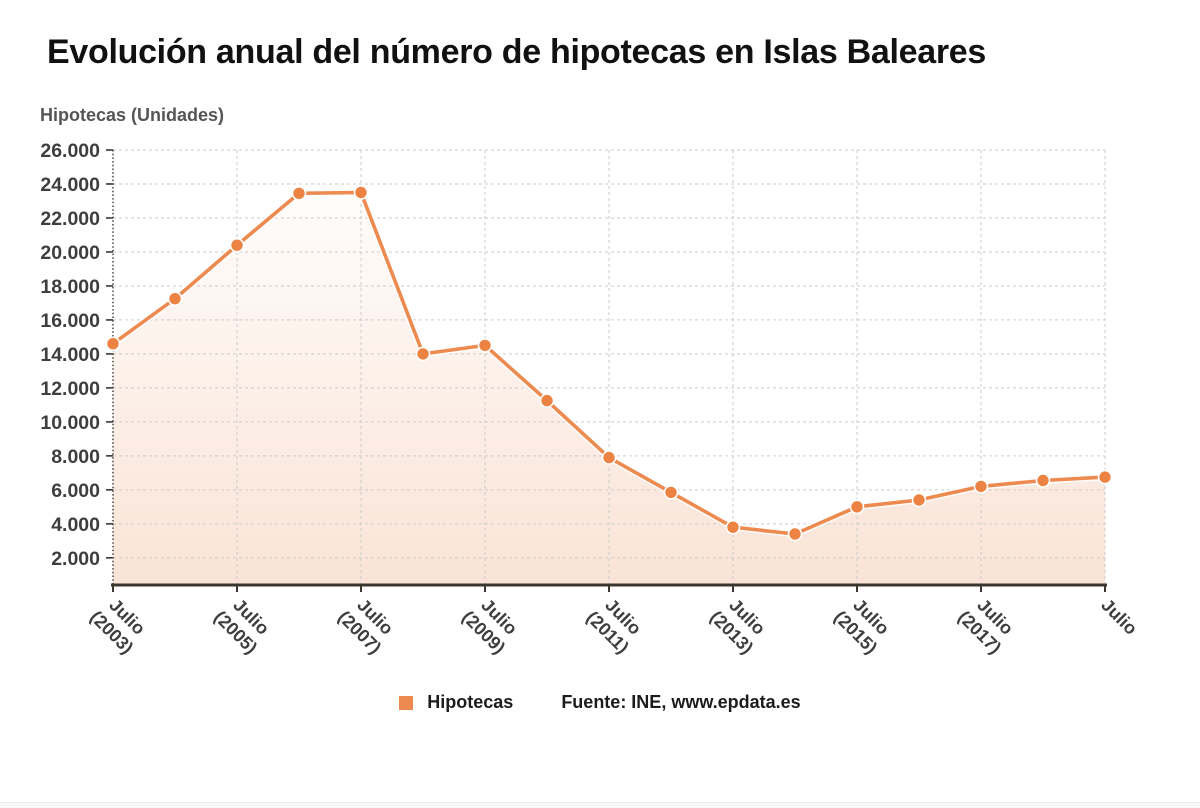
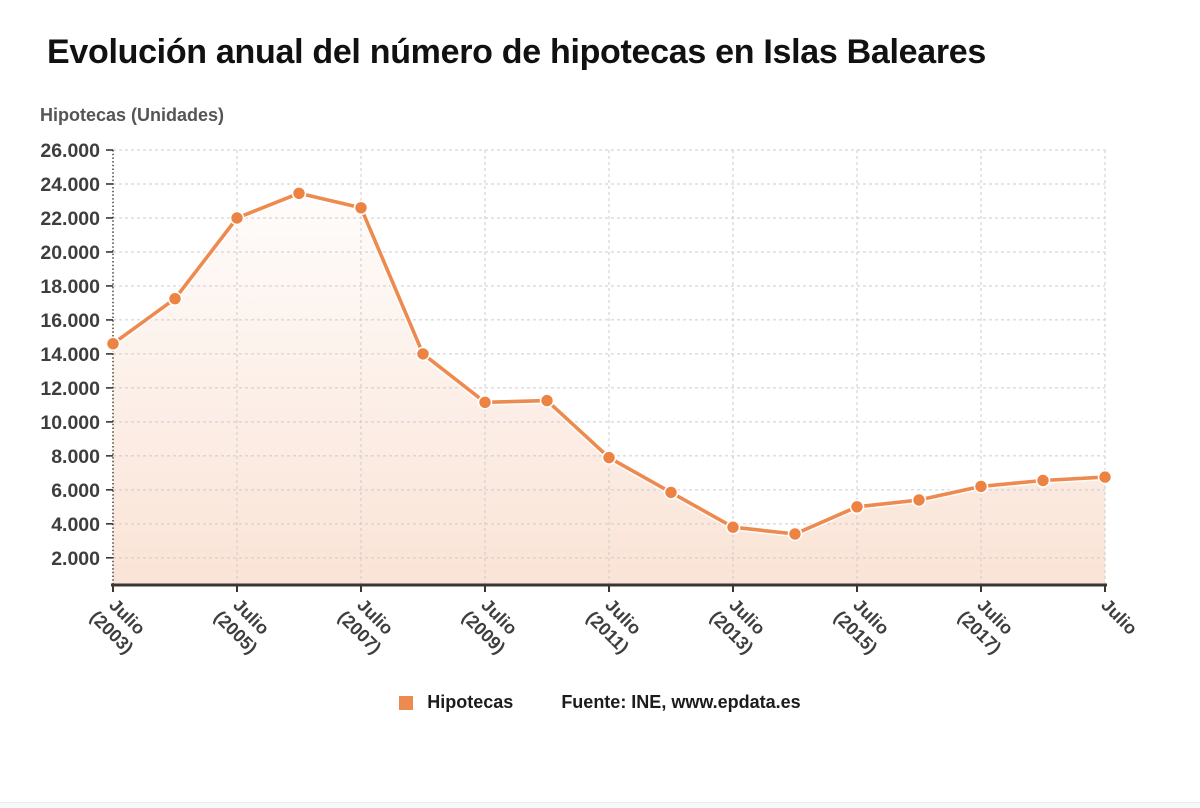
Julio (2005): 20400 -> 22000
Julio (2007): 23500 -> 22600
Julio (2009): 14500 -> 11200
